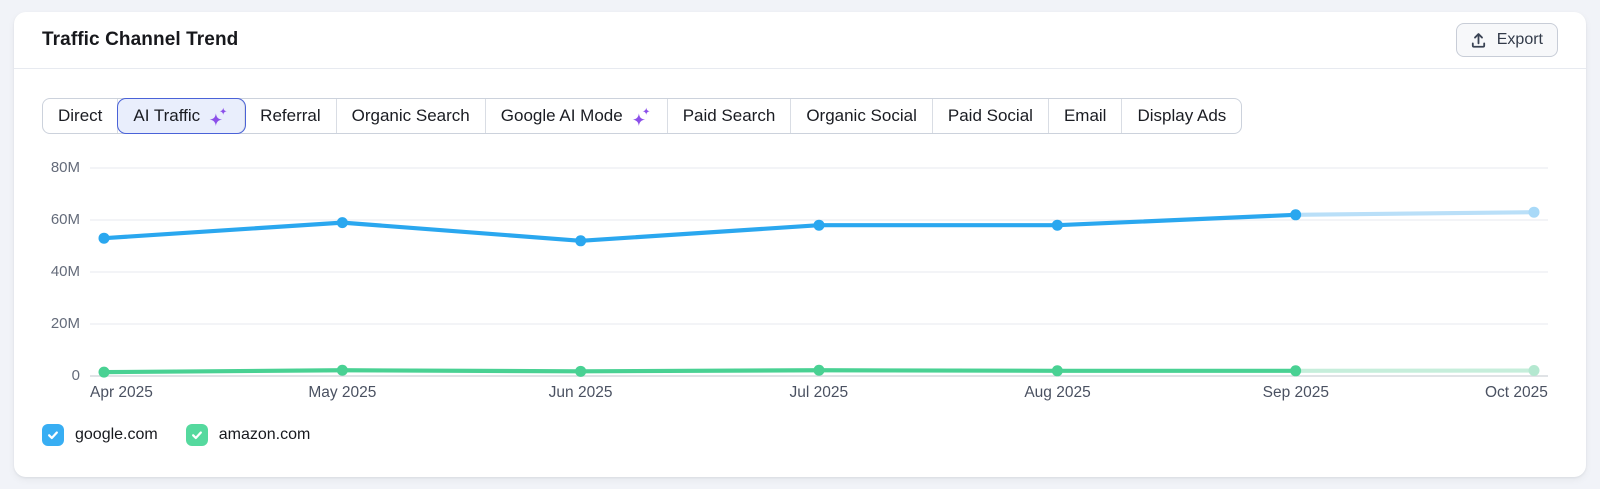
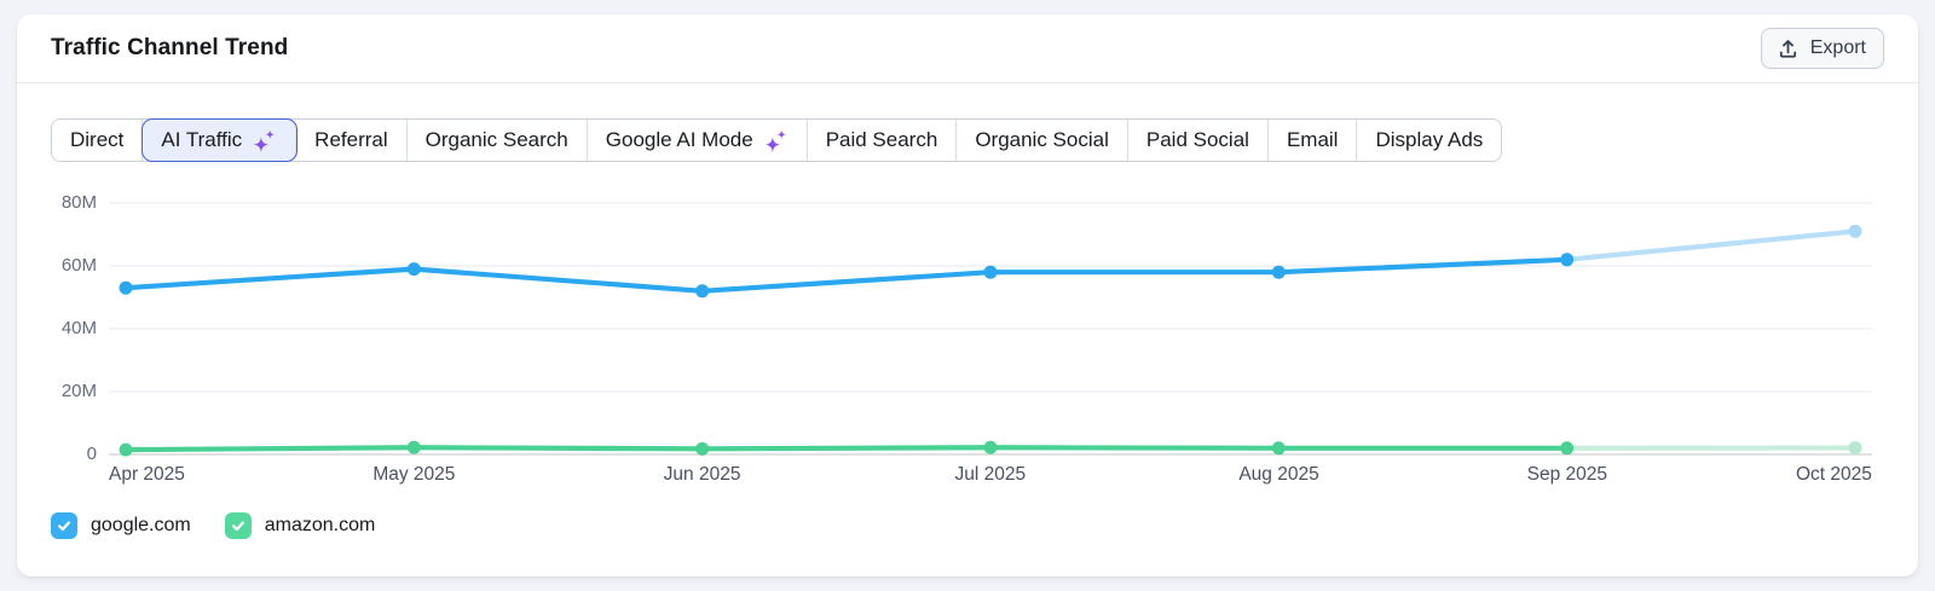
google.com/Oct 2025: 63M -> 71M
